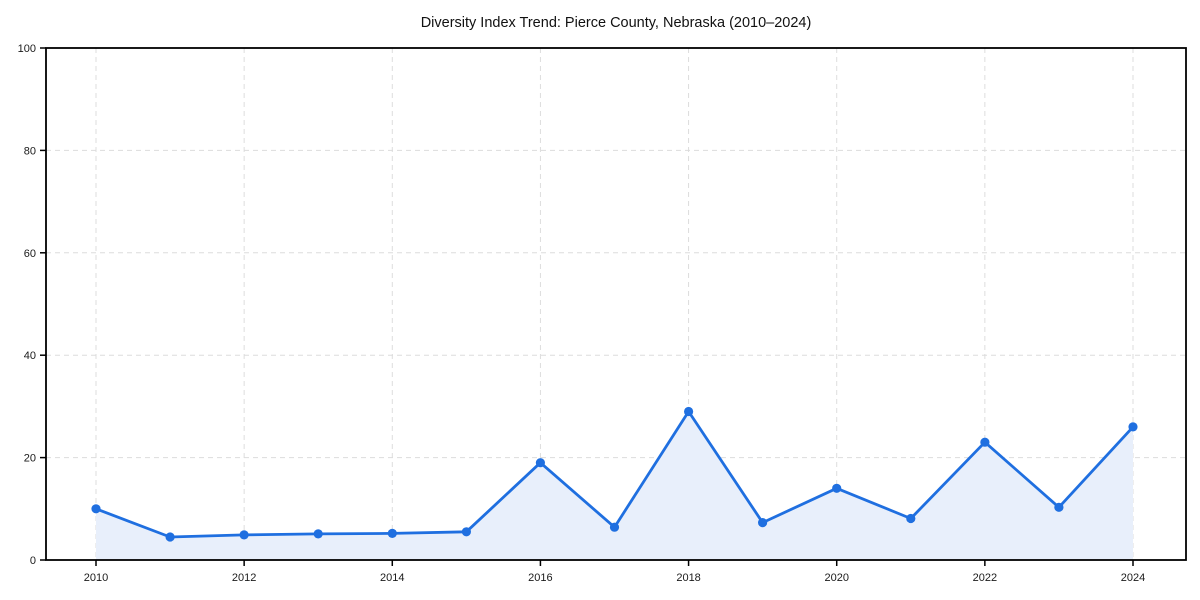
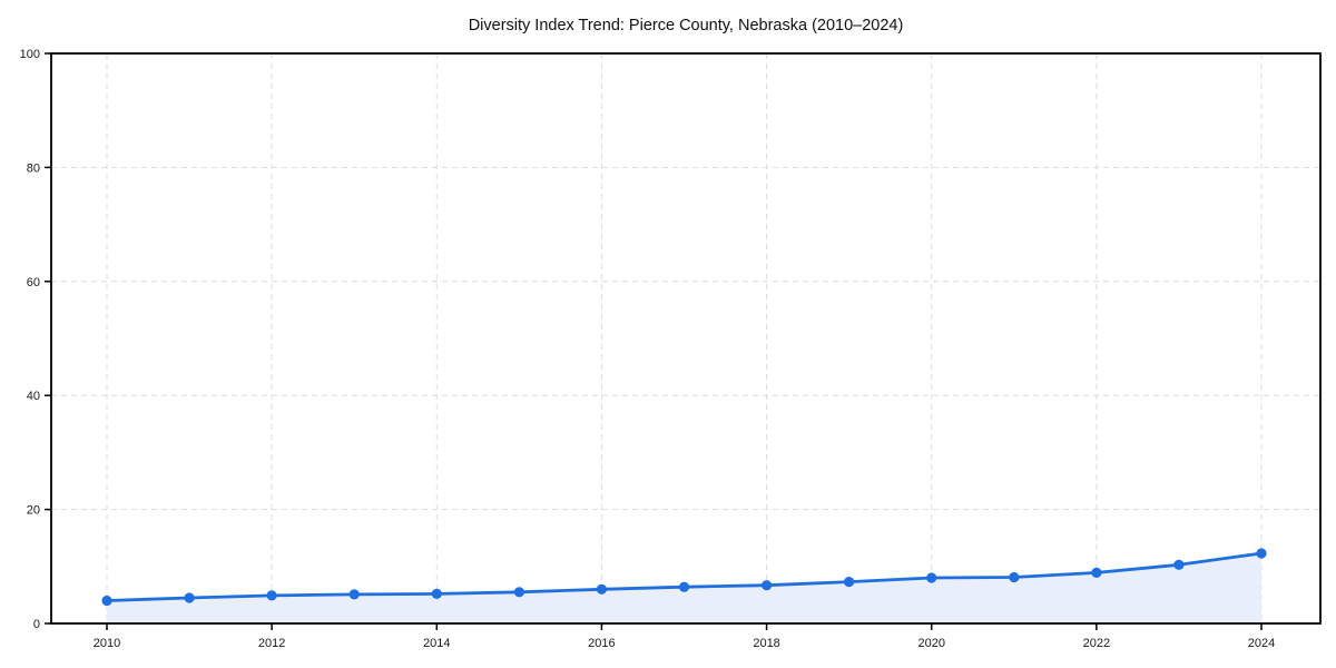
2010: 10 -> 4
2016: 19 -> 6
2018: 29 -> 7
2020: 14 -> 8
2022: 23 -> 9
2024: 26 -> 12
